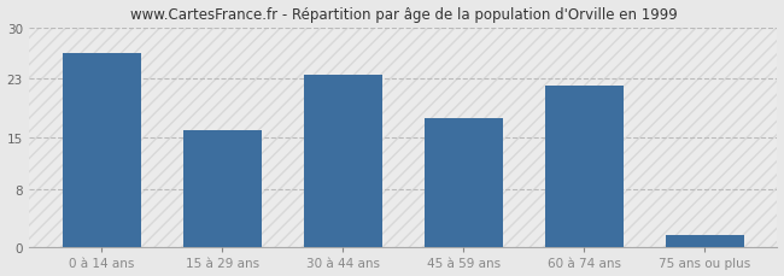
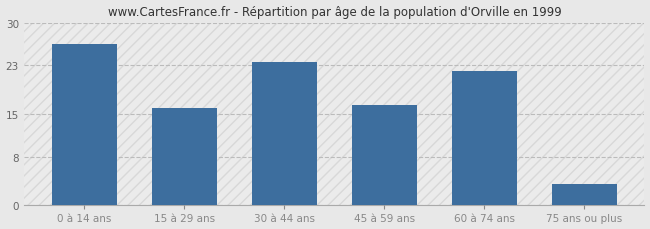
45 à 59 ans: 17.6 -> 16.5
75 ans ou plus: 1.6 -> 3.5
